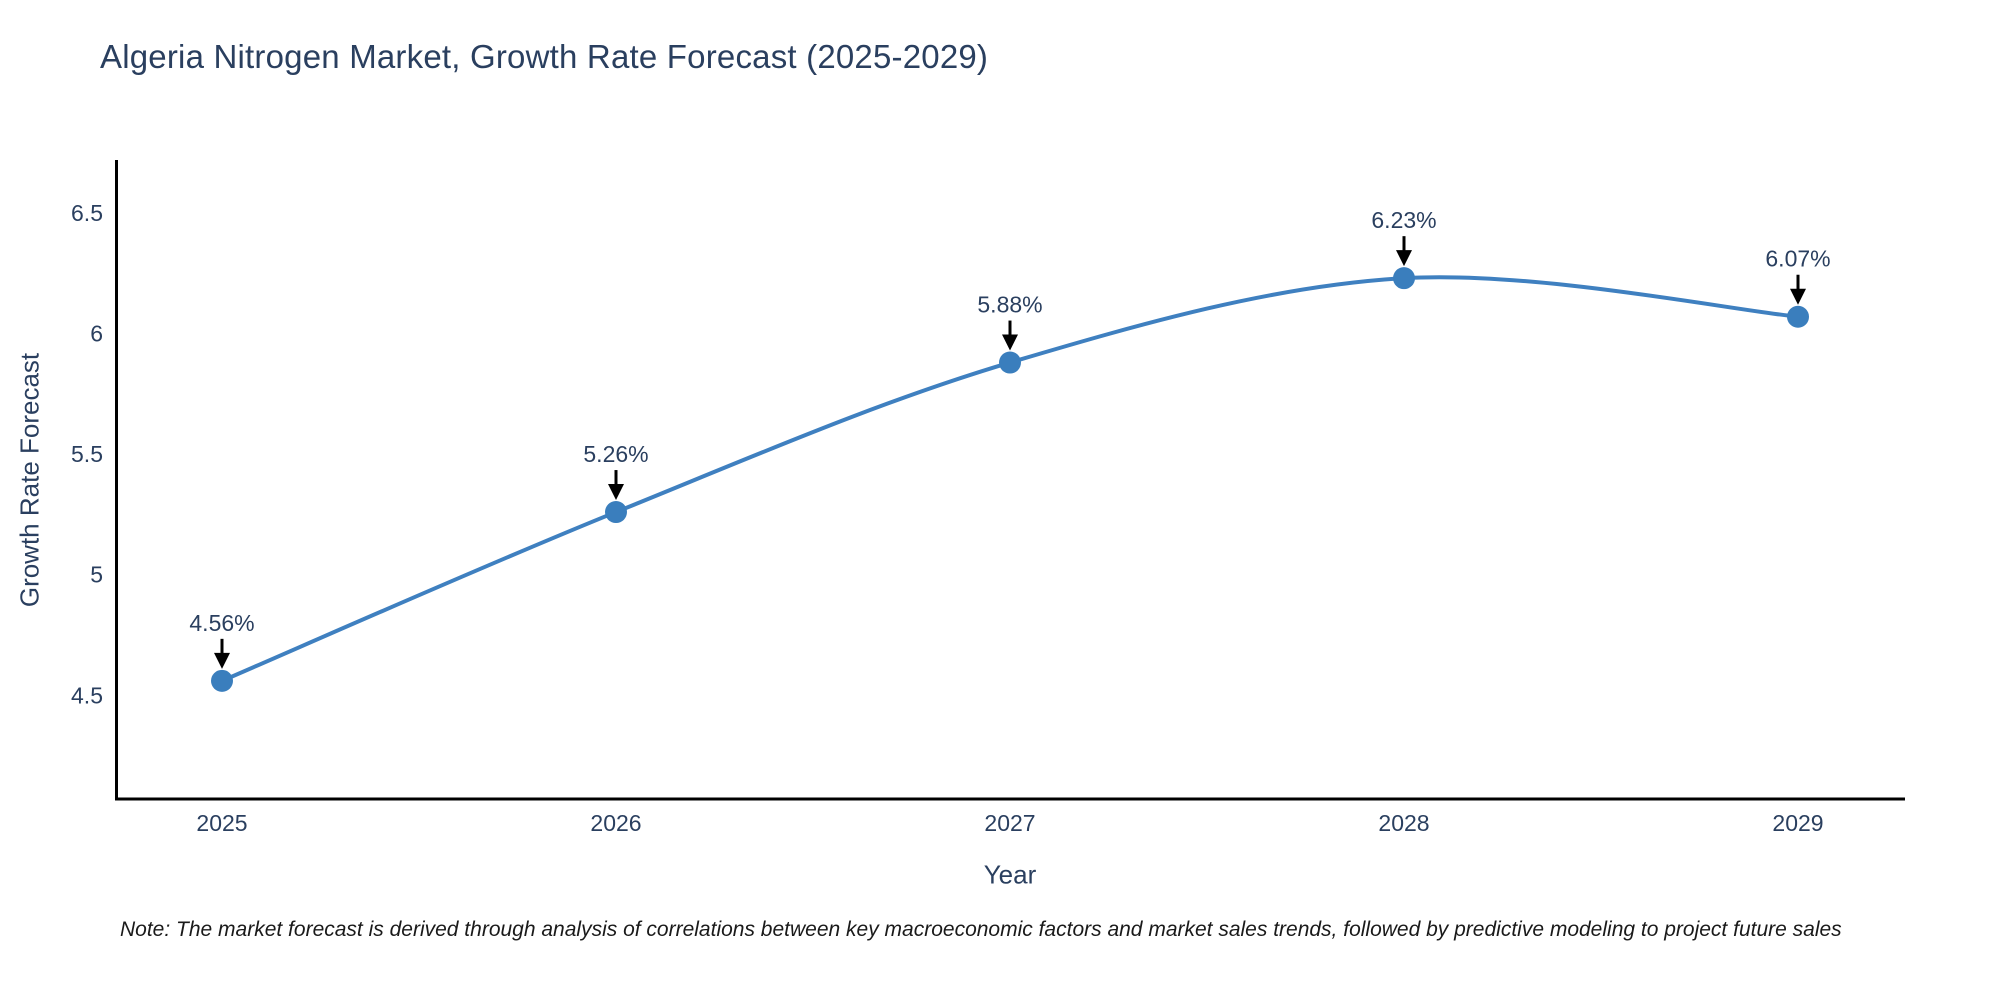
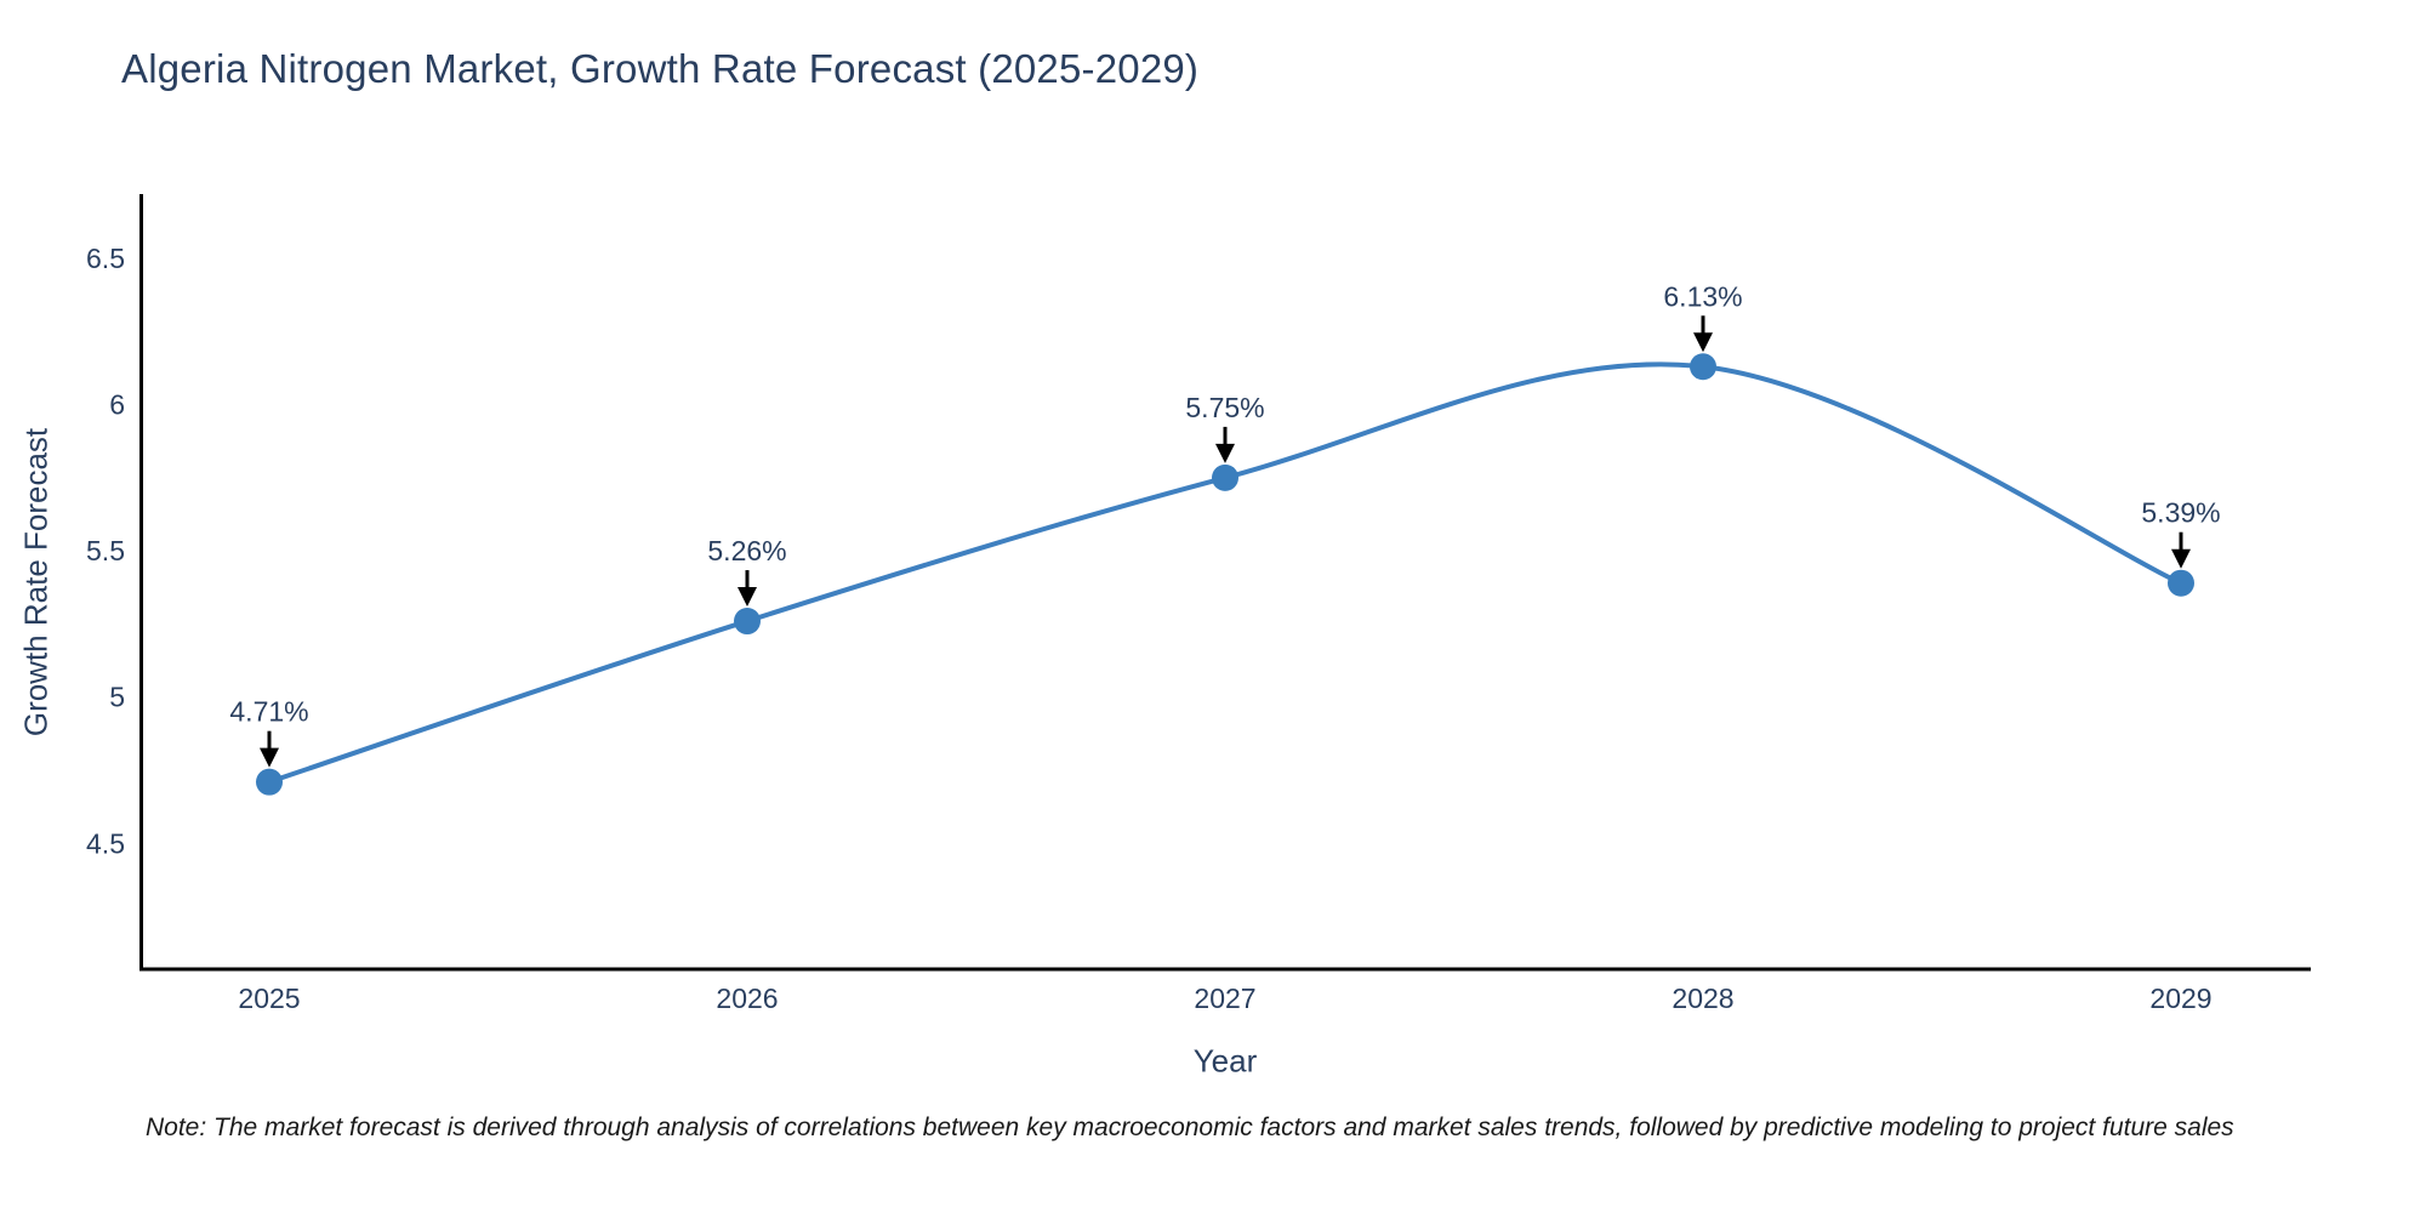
2025: 4.56% -> 4.71%
2027: 5.88% -> 5.75%
2028: 6.23% -> 6.13%
2029: 6.07% -> 5.39%
